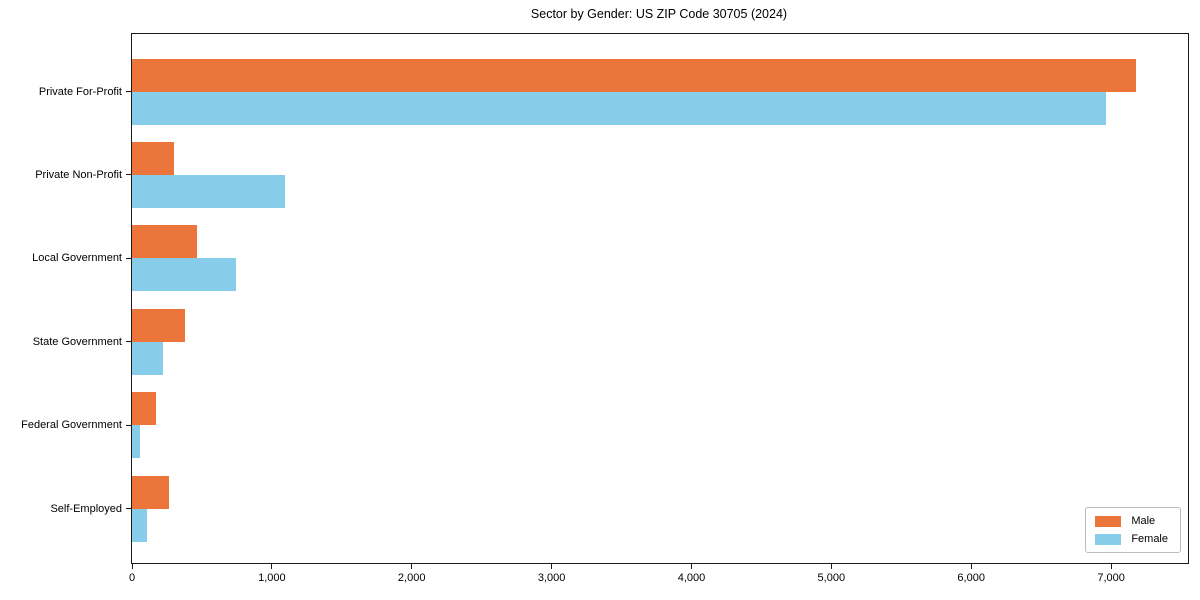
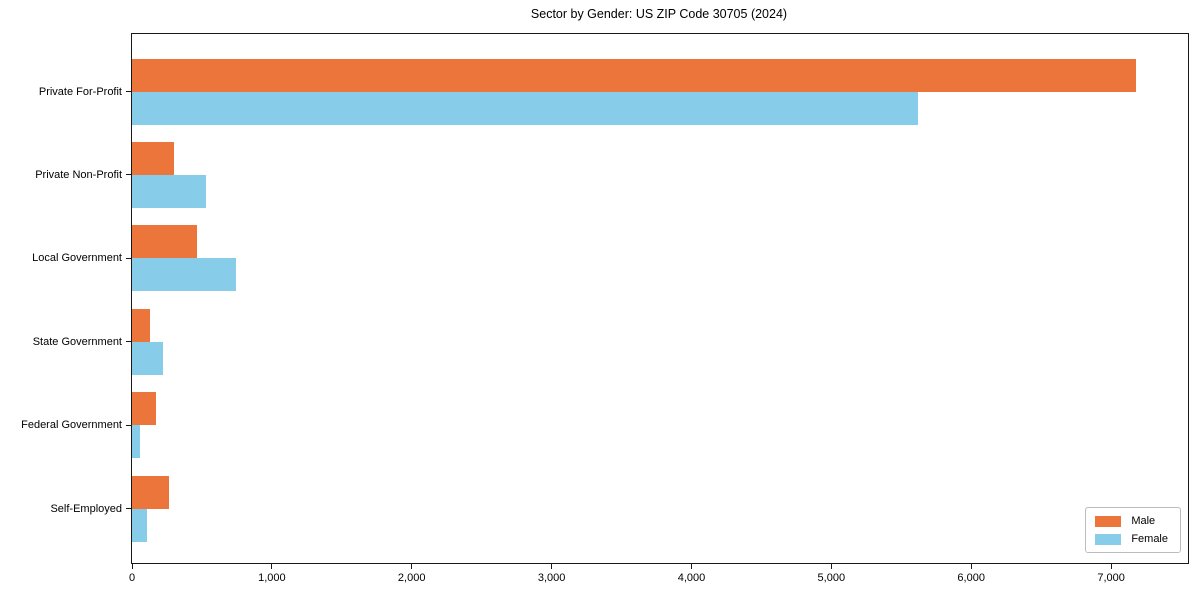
Female/Private For-Profit: 6960 -> 5620
Female/Private Non-Profit: 1090 -> 530
Male/State Government: 380 -> 130
